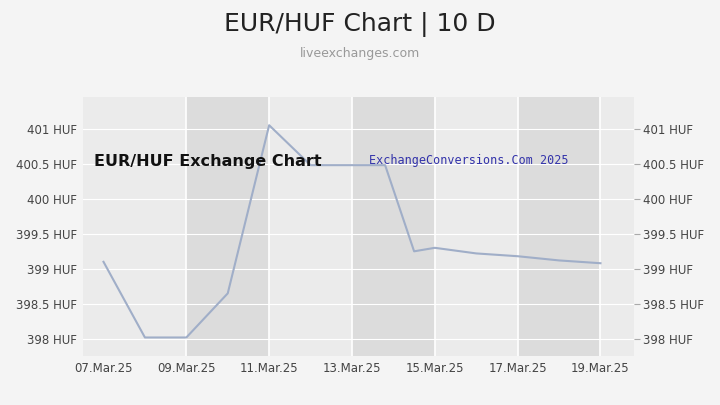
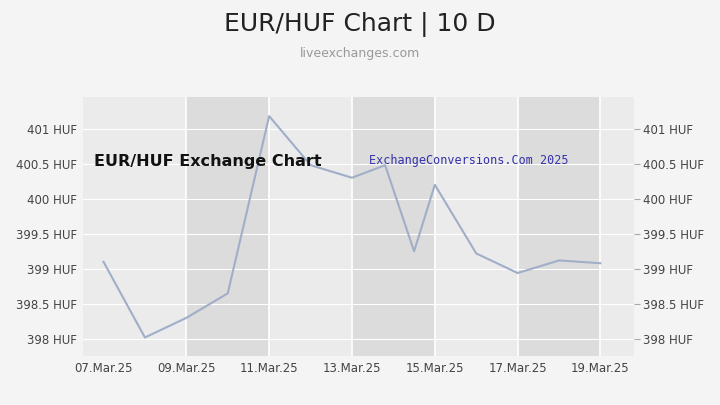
09.Mar.25: 398.02 HUF -> 398.30 HUF
11.Mar.25: 401.05 HUF -> 401.18 HUF
13.Mar.25: 400.48 HUF -> 400.30 HUF
15.Mar.25: 399.30 HUF -> 400.20 HUF
17.Mar.25: 399.18 HUF -> 398.94 HUF
